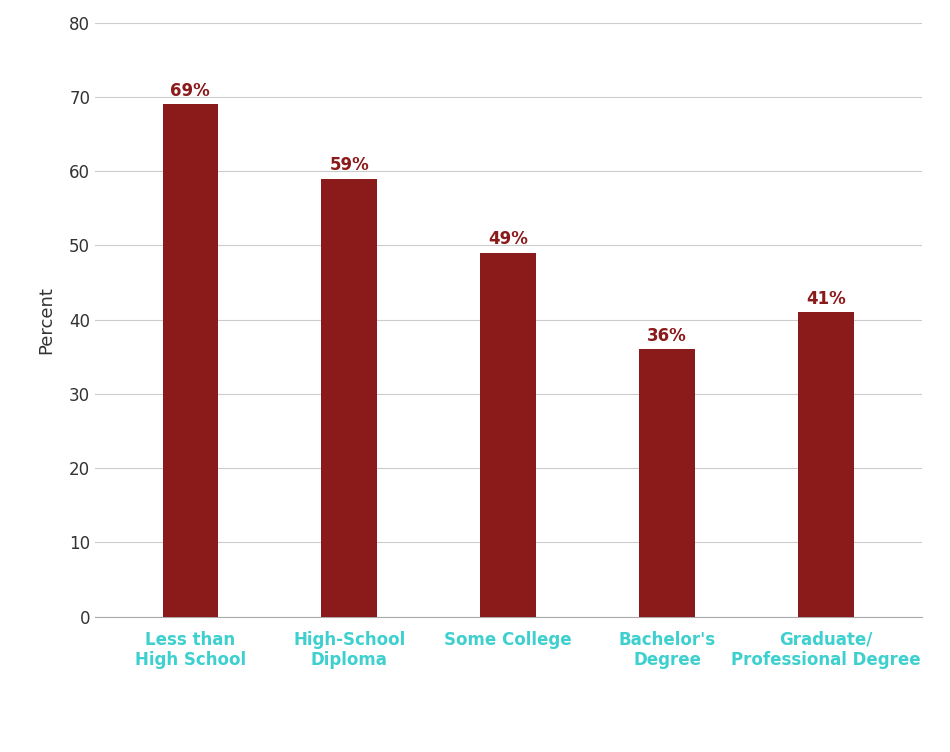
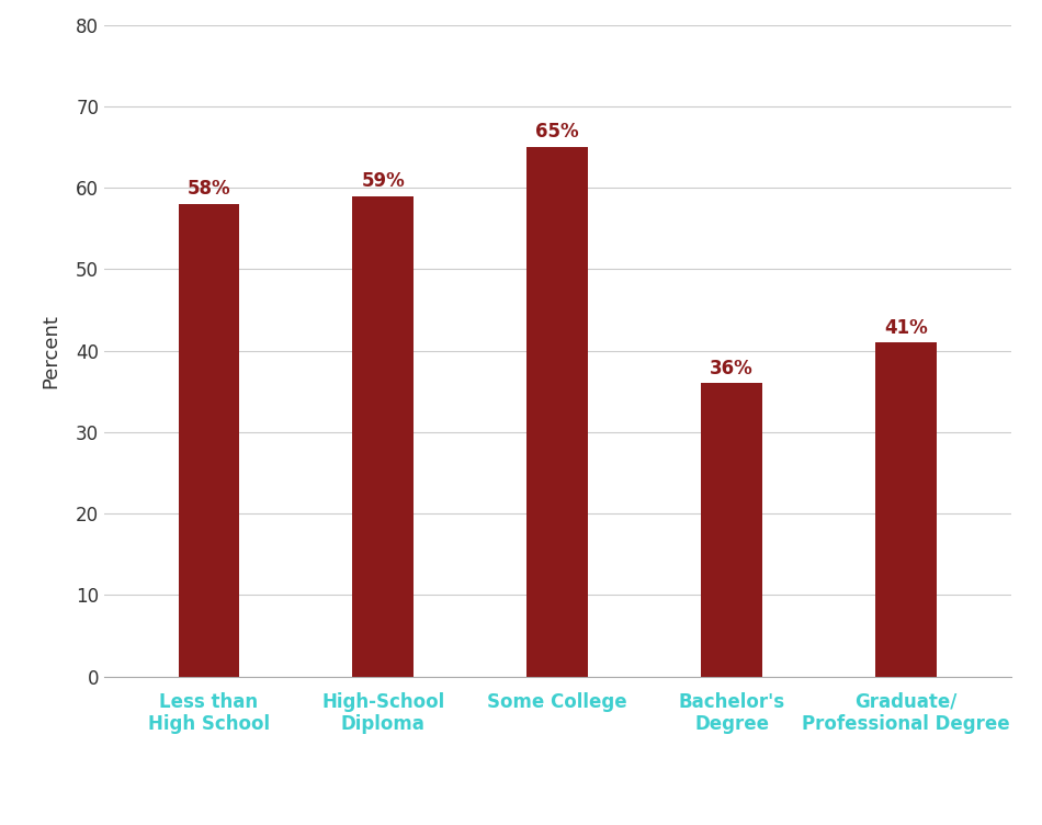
Less than High School: 69% -> 58%
Some College: 49% -> 65%
